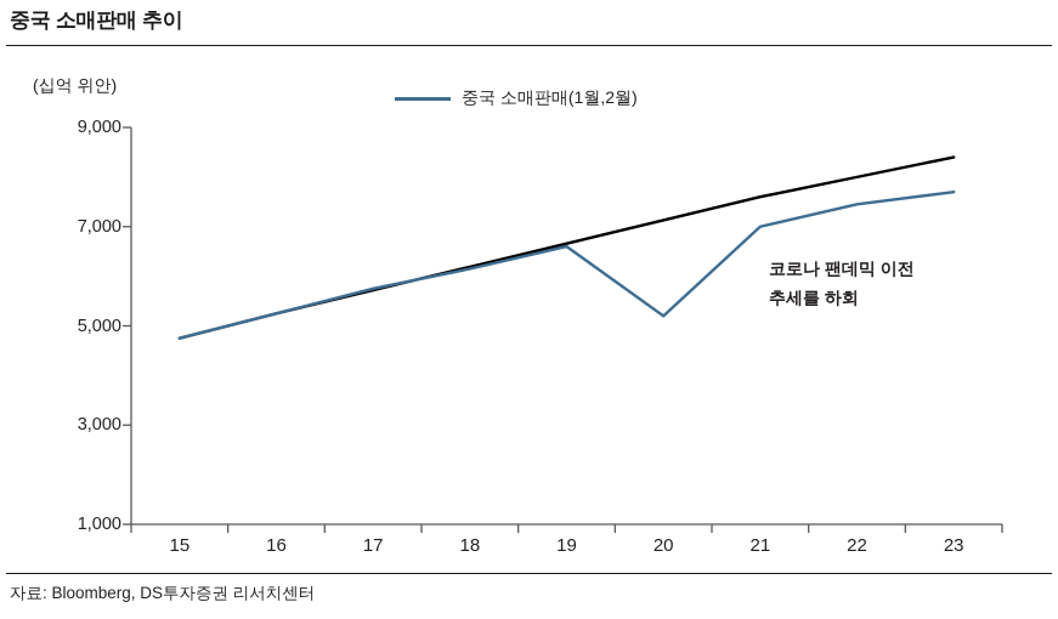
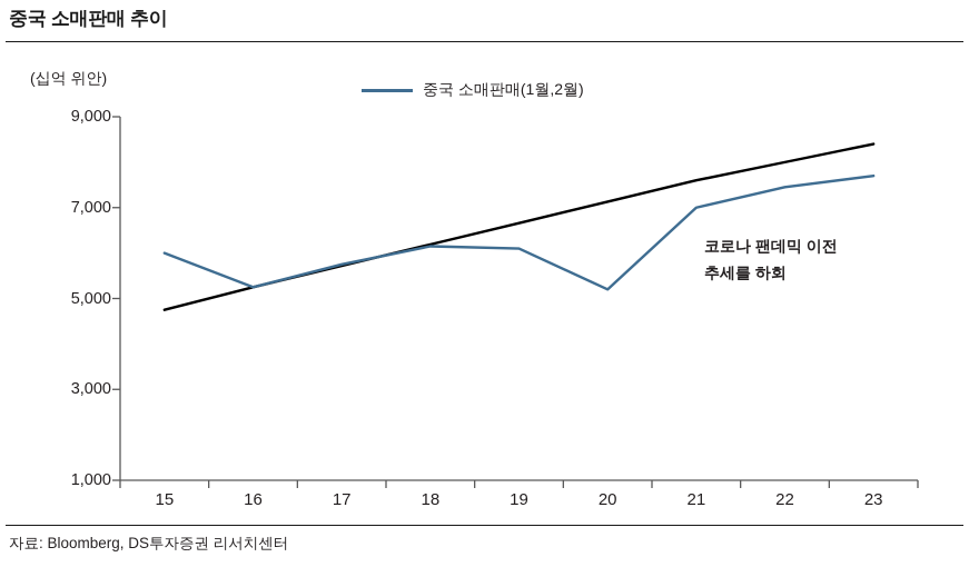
중국 소매판매(1월,2월)/15: 4800 -> 6000
중국 소매판매(1월,2월)/19: 6600 -> 6100
